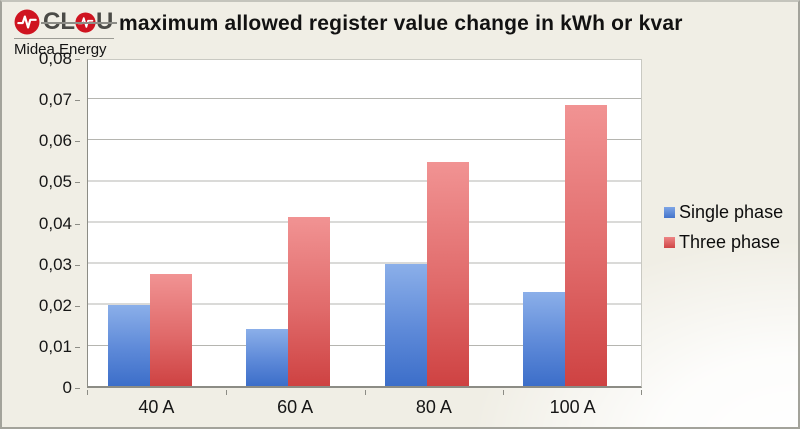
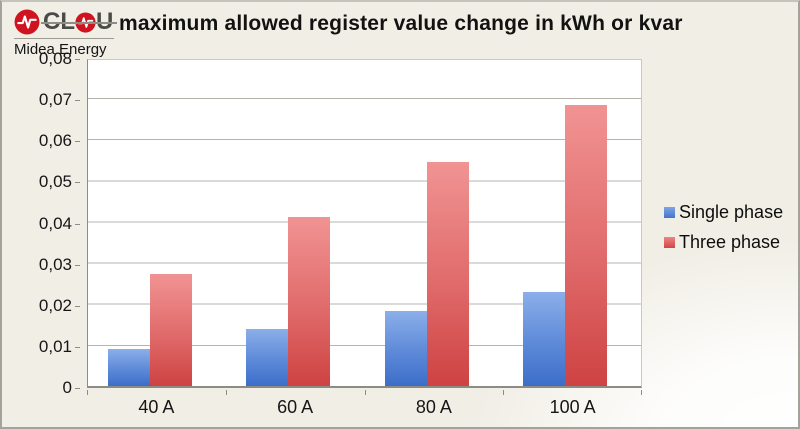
Single phase/40 A: 0,02 -> 0,01
Single phase/80 A: 0,03 -> 0,02
